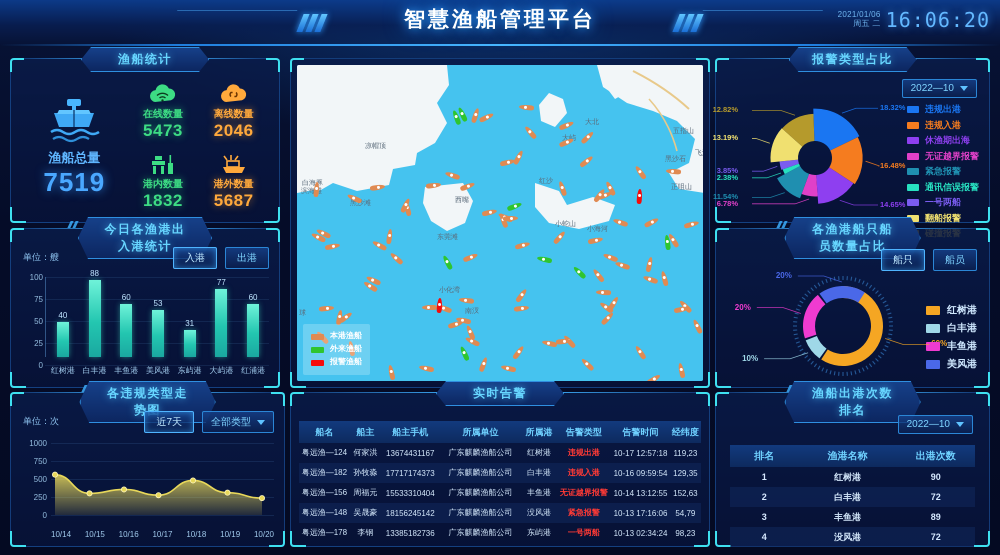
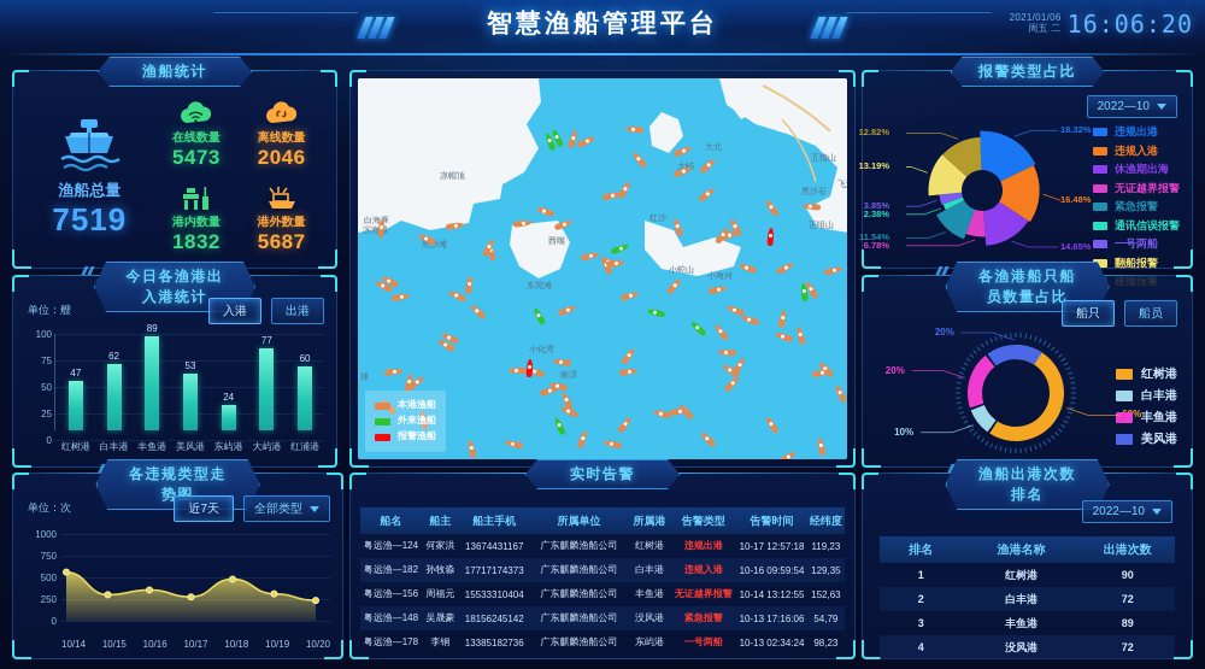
今日各渔港出入港统计/红树港: 40 -> 47
今日各渔港出入港统计/白丰港: 88 -> 62
今日各渔港出入港统计/丰鱼港: 60 -> 89
今日各渔港出入港统计/东屿港: 31 -> 24
